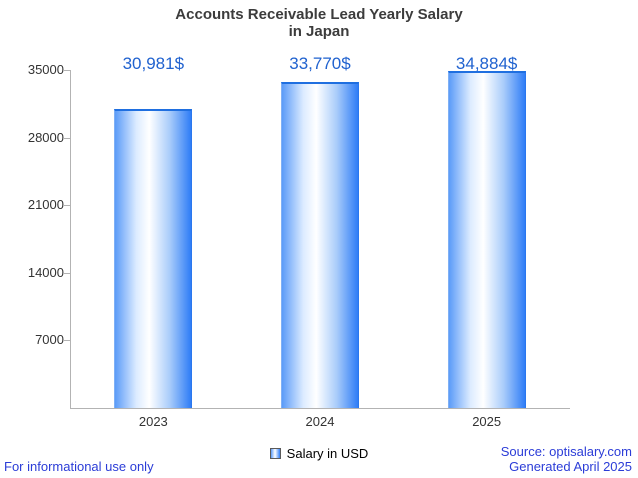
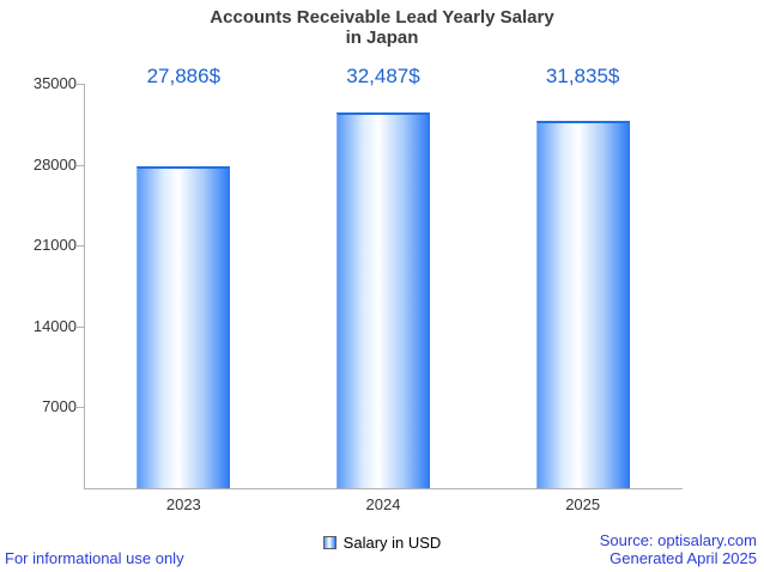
2023: 30,981 -> 27,886
2024: 33,770 -> 32,487
2025: 34,884 -> 31,835
